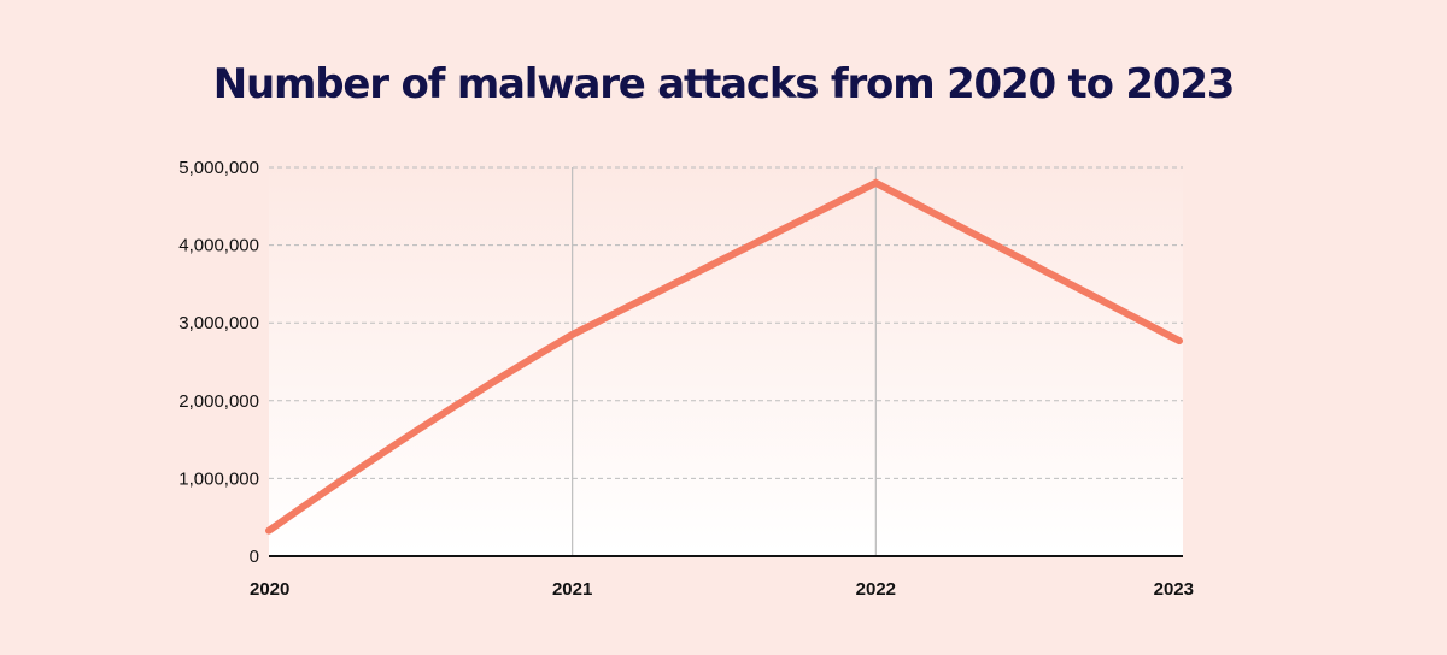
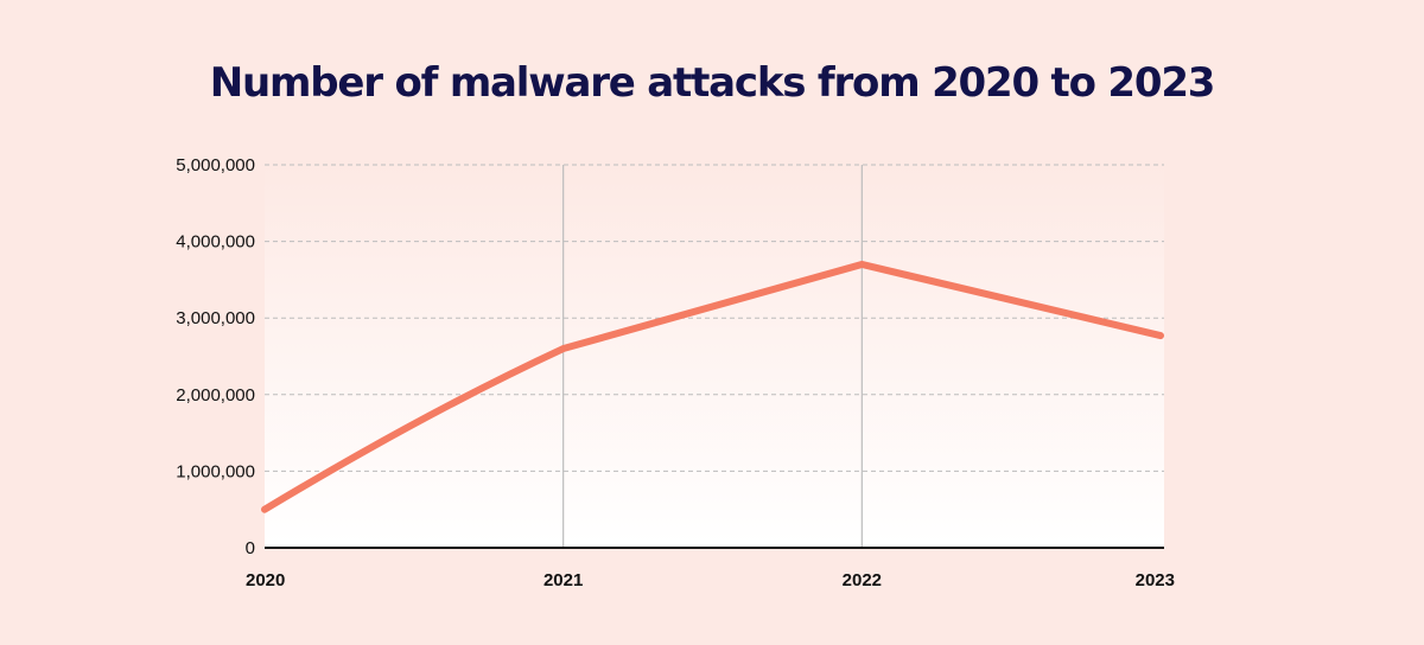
2020: 300000 -> 500000
2021: 2800000 -> 2600000
2022: 4800000 -> 3700000
